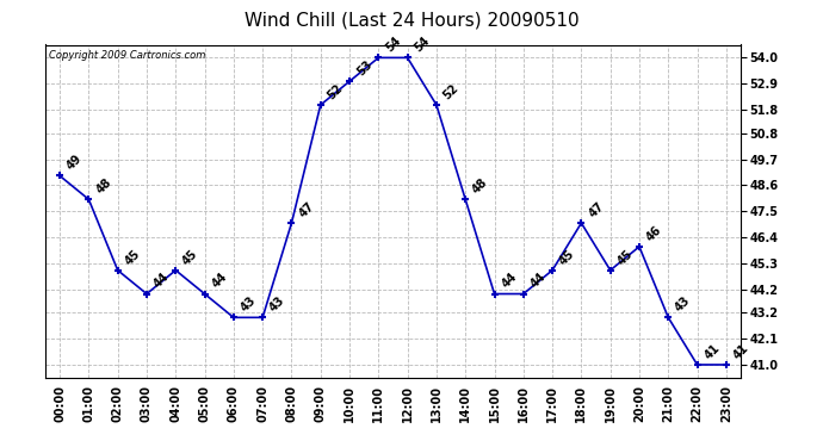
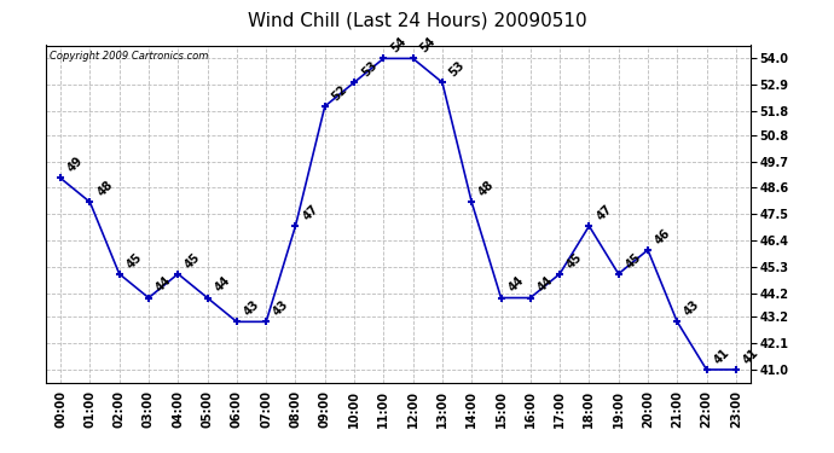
13:00: 52 -> 53
